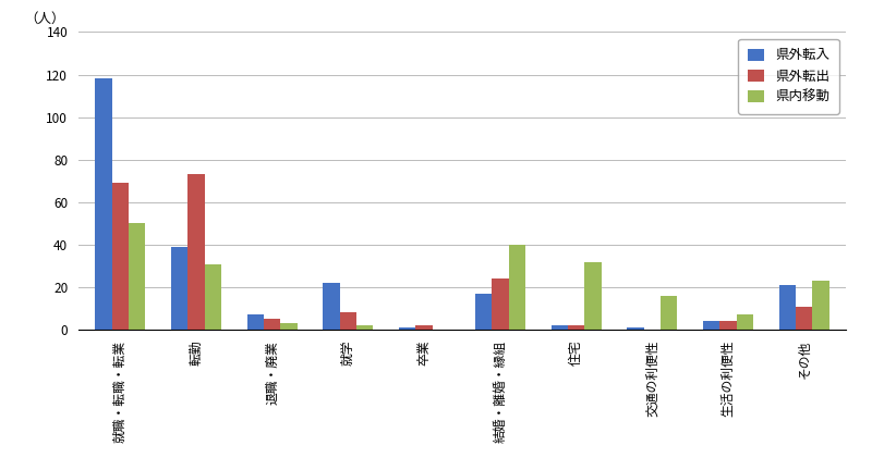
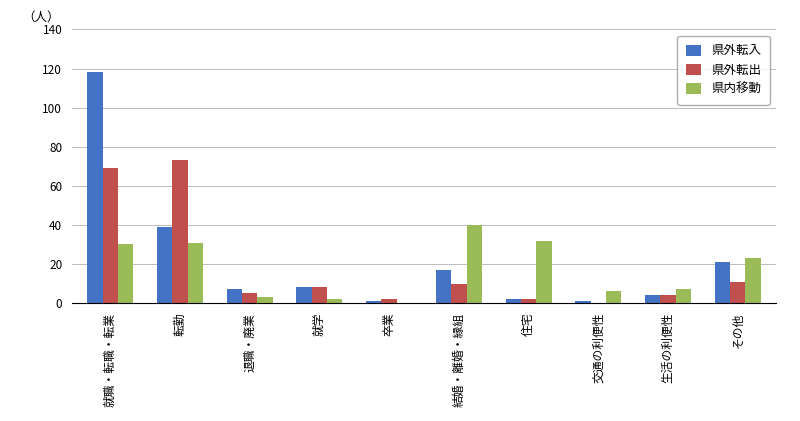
県内移動/就職・転職・転業: 50 -> 30
県外転入/就学: 22 -> 8
県外転出/結婚・離婚・縁組: 24 -> 10
県内移動/交通の利便性: 16 -> 6
